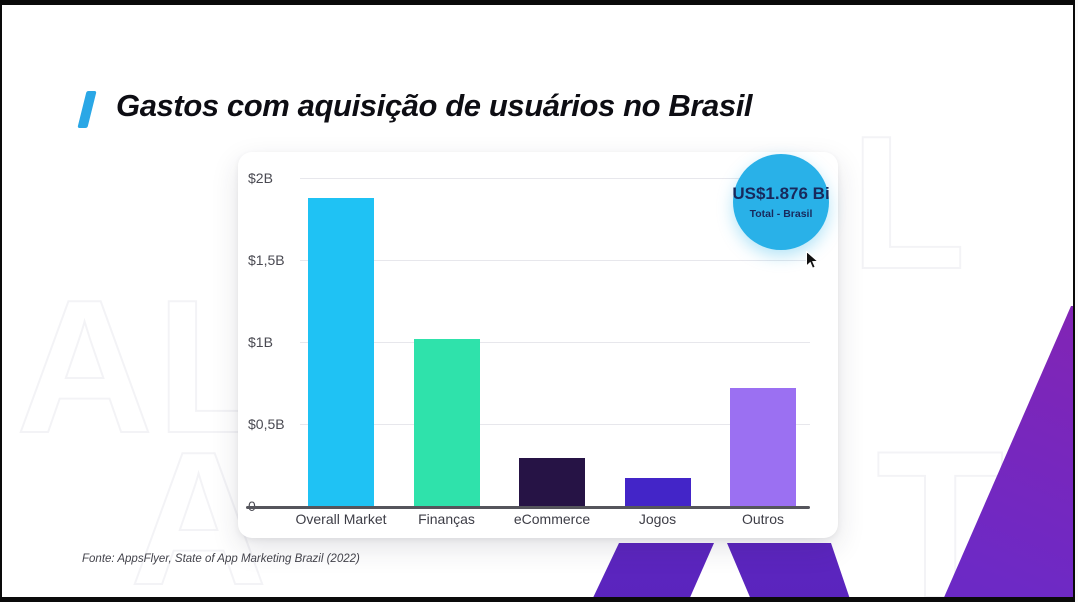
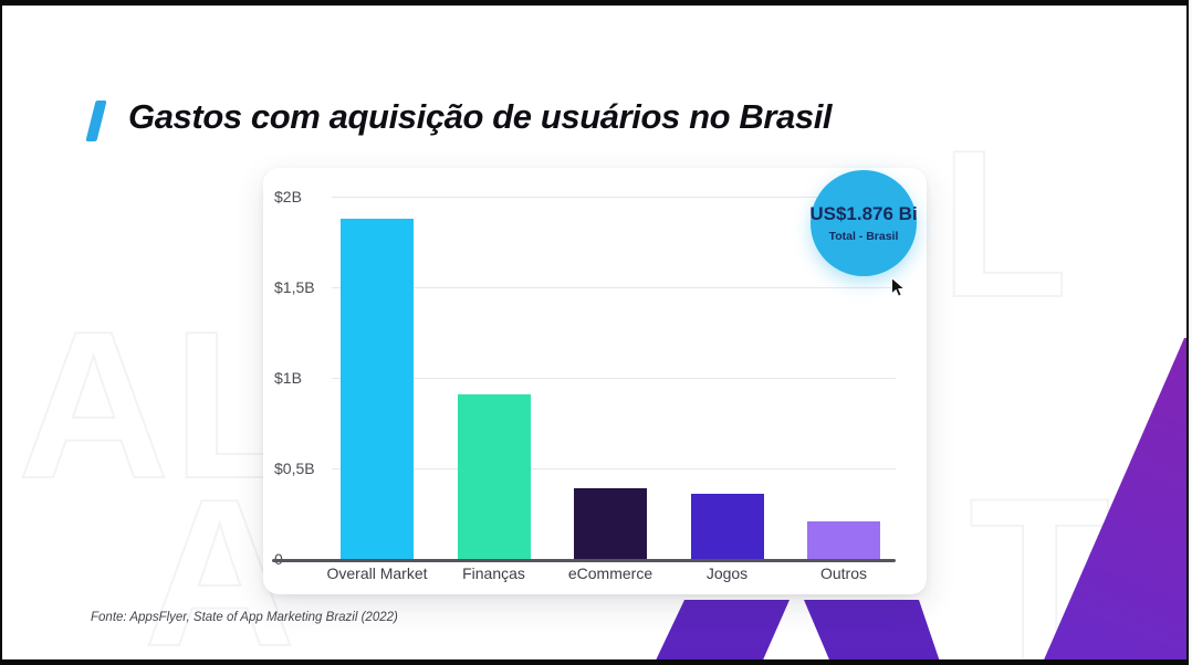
Finanças: $1.02B -> $0.91B
eCommerce: $0.29B -> $0.39B
Jogos: $0.17B -> $0.36B
Outros: $0.72B -> $0.21B
